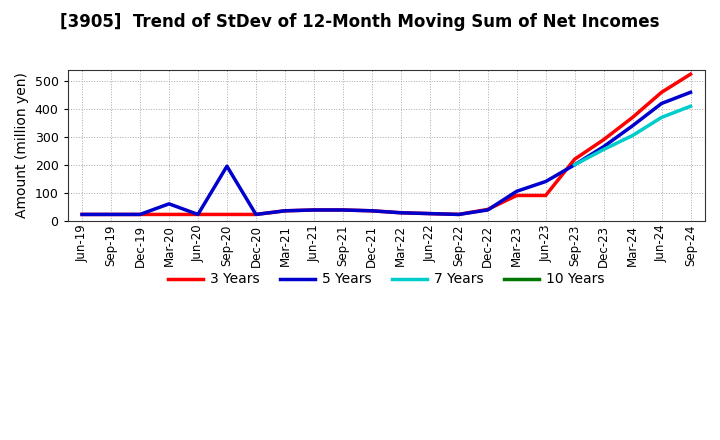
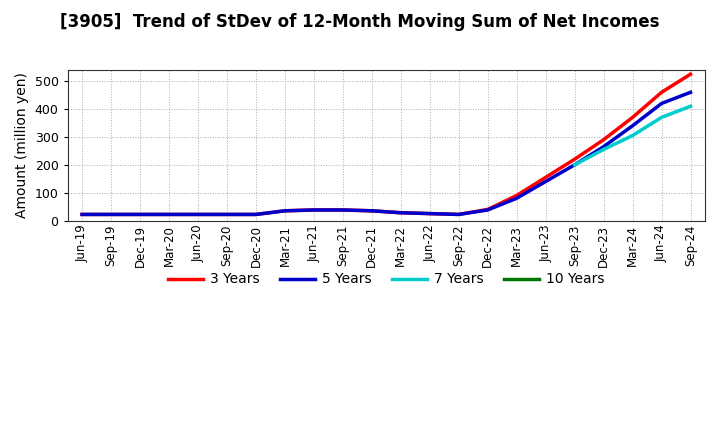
5 Years/Mar-20: 60 -> 22
5 Years/Sep-20: 195 -> 22
5 Years/Mar-23: 105 -> 80
3 Years/Jun-23: 90 -> 155
